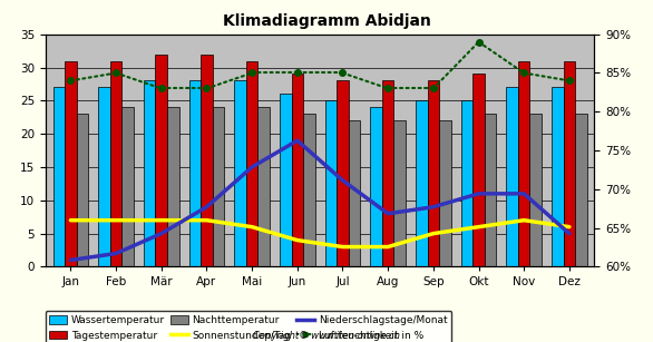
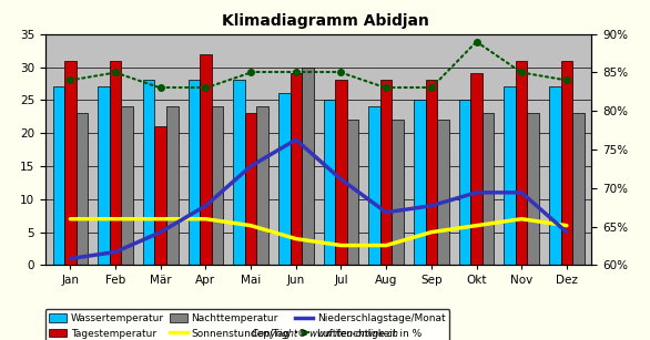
Tagestemperatur/Mär: 32 -> 21
Tagestemperatur/Mai: 31 -> 23
Nachttemperatur/Jun: 23 -> 30
